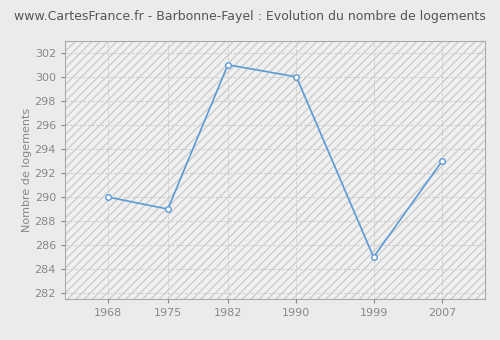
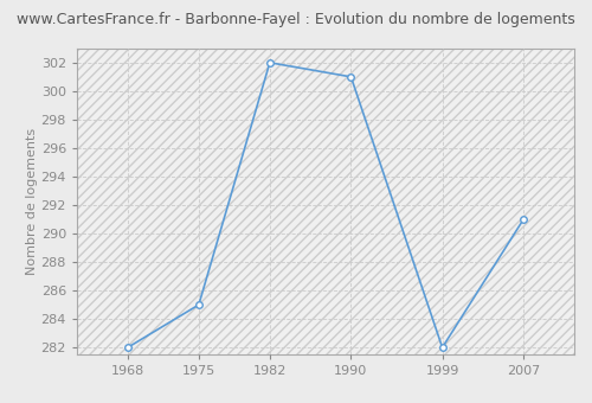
1968: 290 -> 282
1975: 289 -> 285
1982: 301 -> 302
1990: 300 -> 301
1999: 285 -> 282
2007: 293 -> 291
